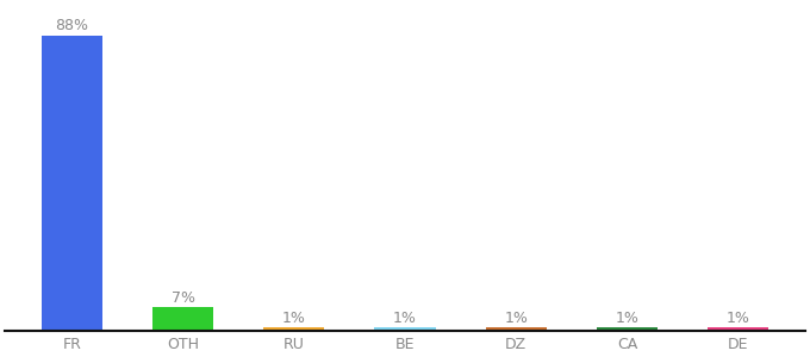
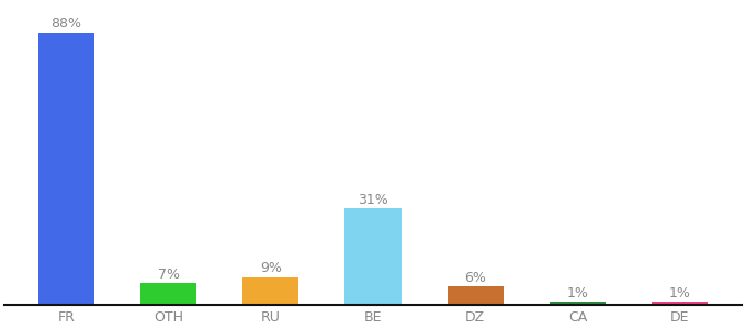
RU: 1% -> 9%
BE: 1% -> 31%
DZ: 1% -> 6%
